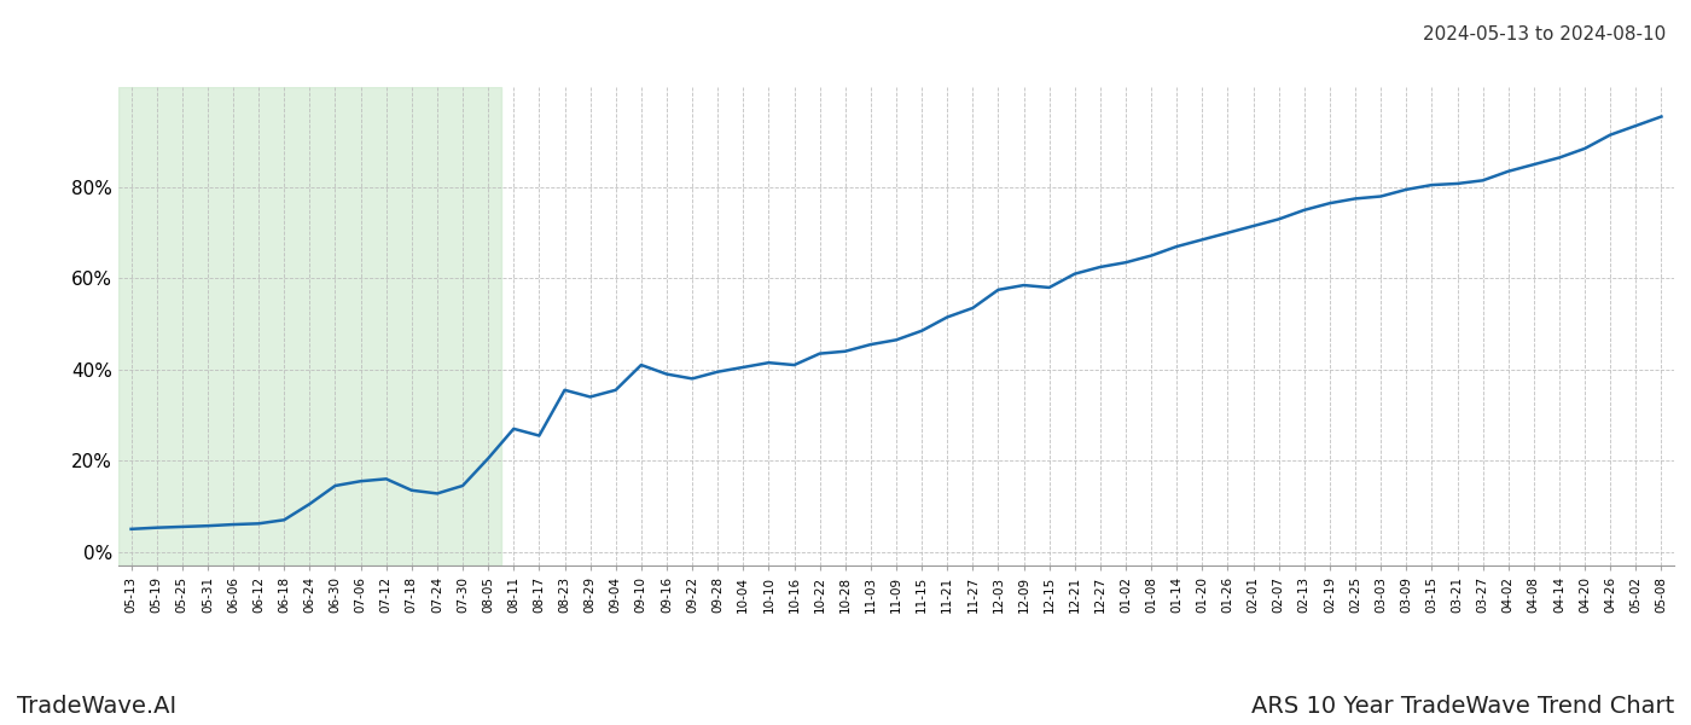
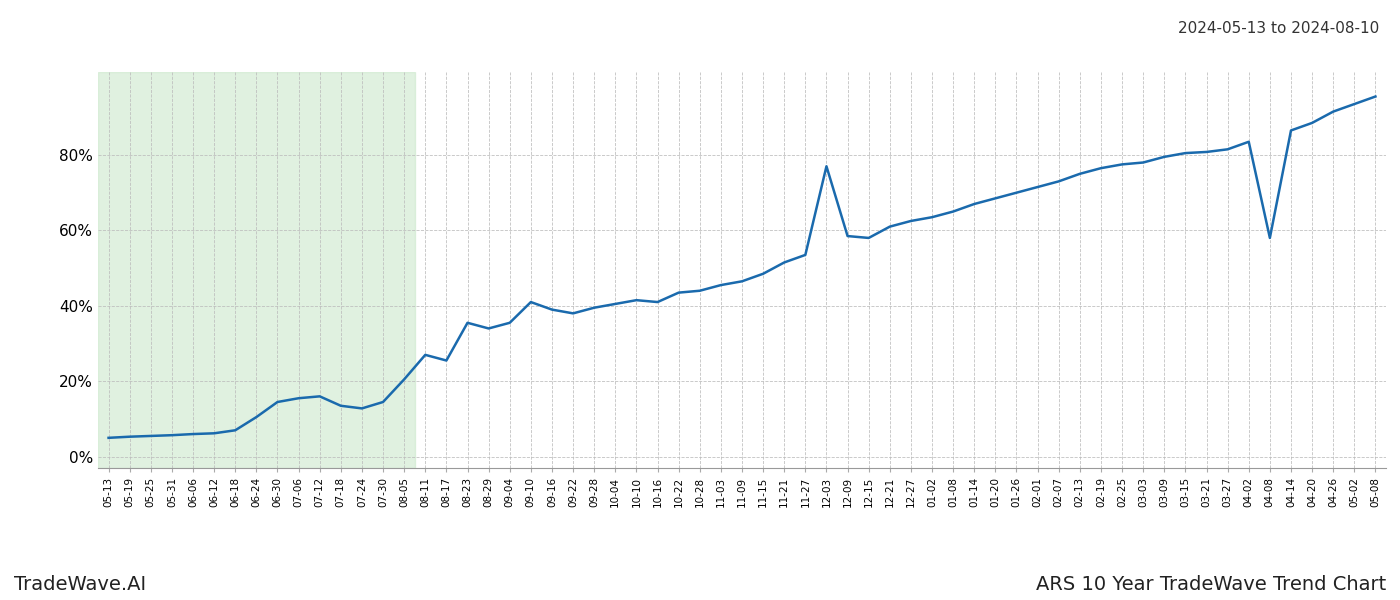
12-03: 57.5% -> 77.0%
04-08: 85.0% -> 58.0%
